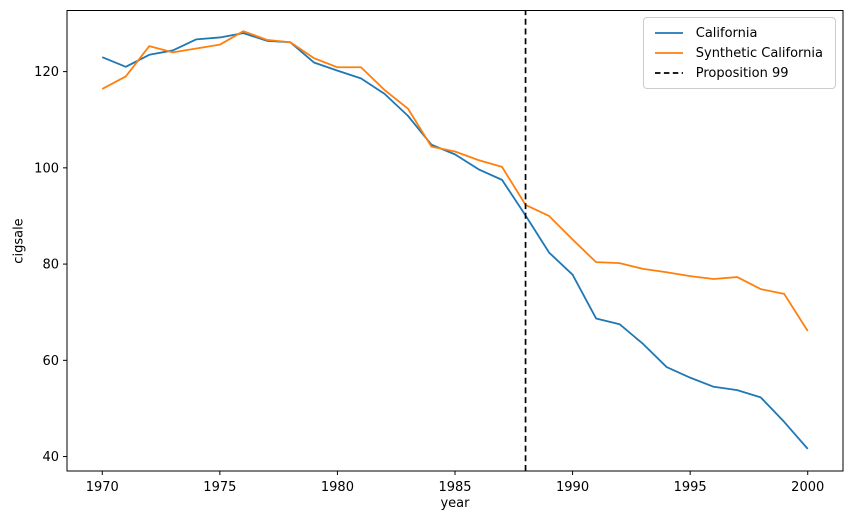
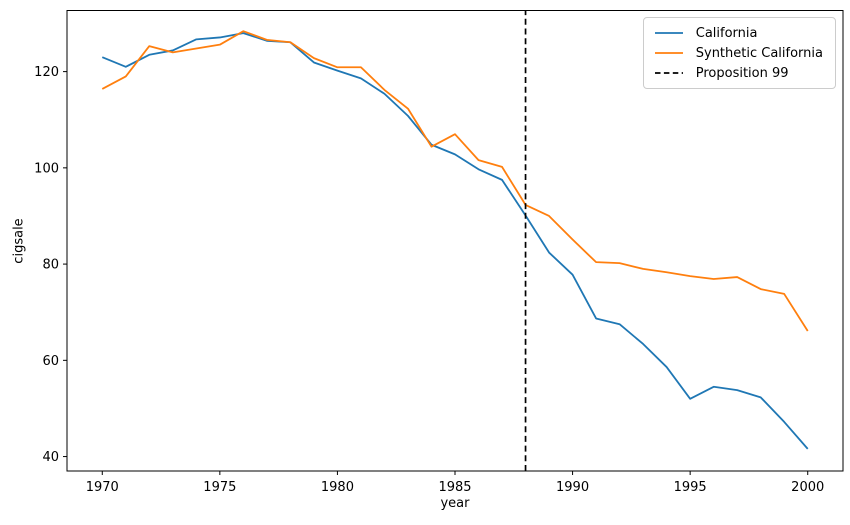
Synthetic California/1985: 103 -> 107
California/1995: 56 -> 52
